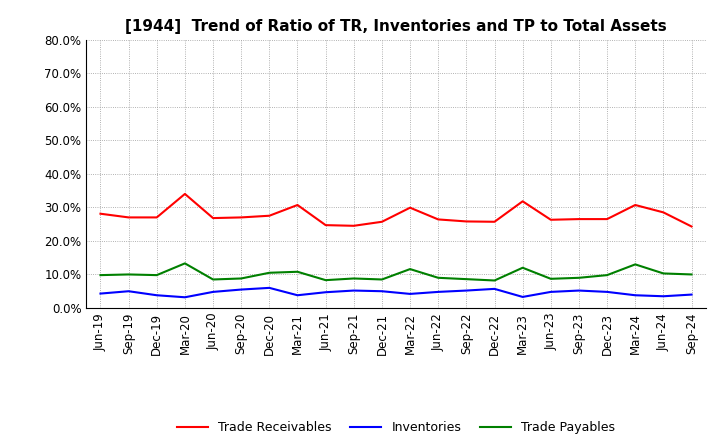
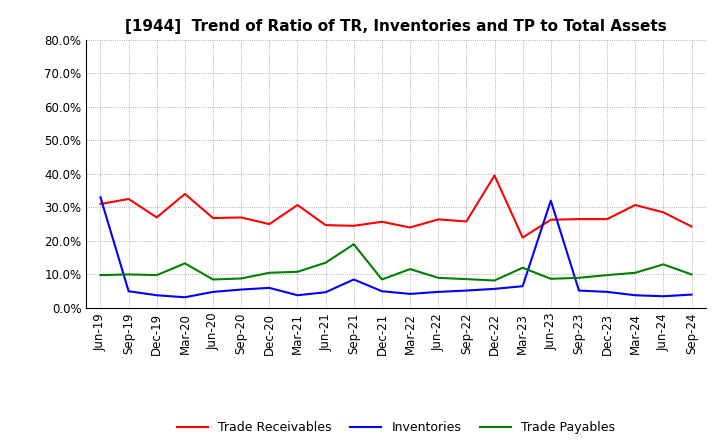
Trade Receivables/Jun-19: 28.1% -> 31.0%
Inventories/Jun-19: 4.3% -> 33.0%
Trade Receivables/Sep-19: 27.0% -> 32.5%
Trade Receivables/Dec-20: 27.5% -> 25.0%
Trade Payables/Jun-21: 8.3% -> 13.5%
Inventories/Sep-21: 5.2% -> 8.5%
Trade Payables/Sep-21: 8.8% -> 19.0%
Trade Receivables/Mar-22: 29.9% -> 24.0%
Trade Receivables/Dec-22: 25.7% -> 39.5%
Trade Receivables/Mar-23: 31.8% -> 21.0%
Inventories/Mar-23: 3.3% -> 6.5%
Inventories/Jun-23: 4.8% -> 32.0%
Trade Payables/Mar-24: 13.0% -> 10.5%
Trade Payables/Jun-24: 10.3% -> 13.0%
